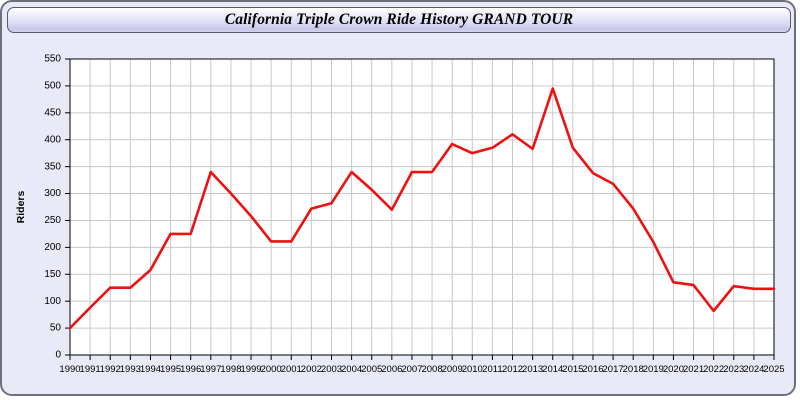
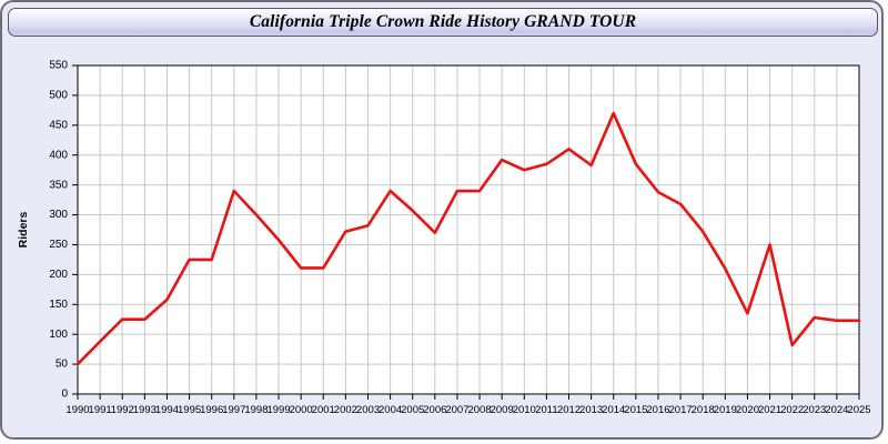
2014: 500 -> 470
2021: 130 -> 250
